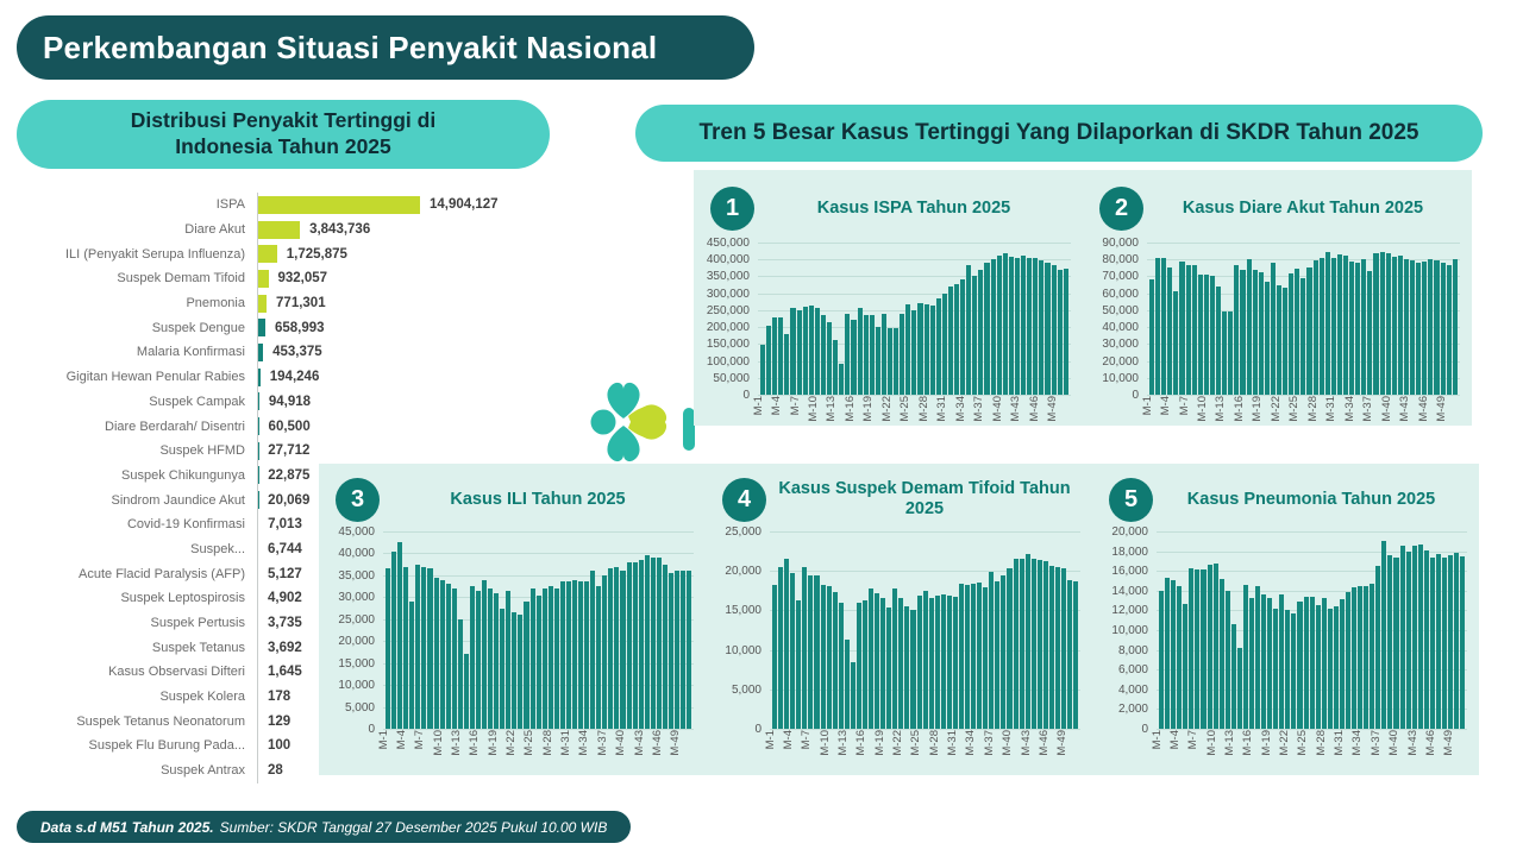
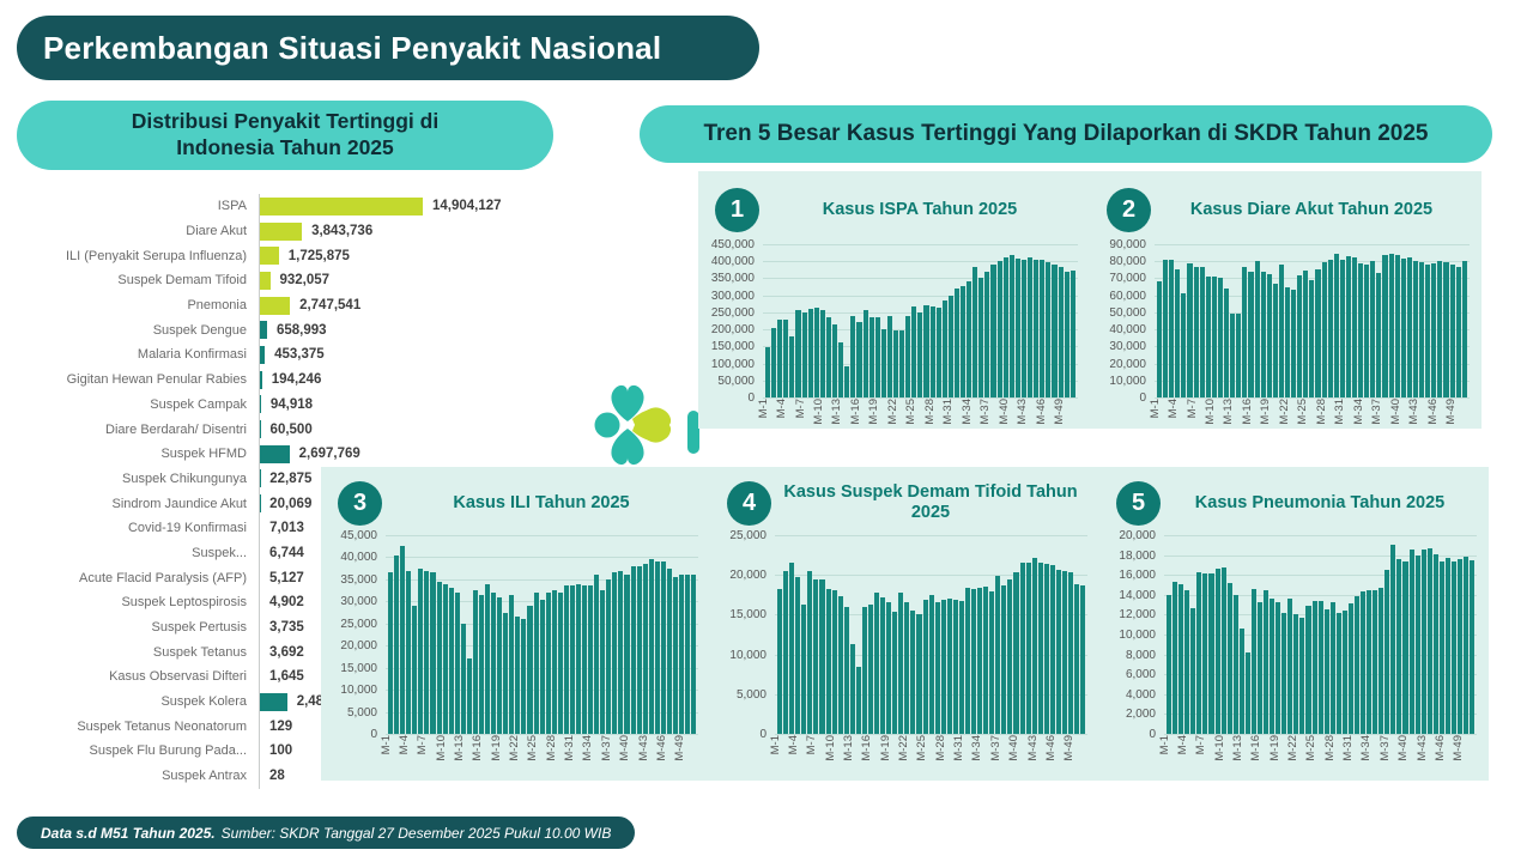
Distribusi Penyakit Tertinggi di Indonesia Tahun 2025/Pnemonia: 771,301 -> 2,747,541
Distribusi Penyakit Tertinggi di Indonesia Tahun 2025/Suspek HFMD: 27,712 -> 2,697,769
Distribusi Penyakit Tertinggi di Indonesia Tahun 2025/Suspek Kolera: 178 -> 2,487,408
